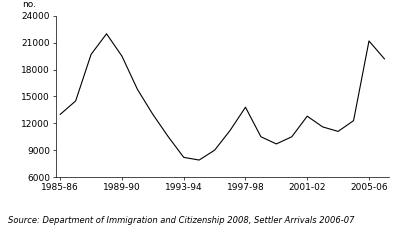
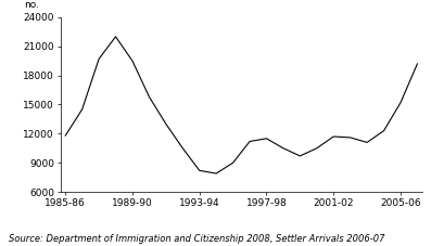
1985-86: 13000 -> 11800
1997-98: 13800 -> 11500
2001-02: 12800 -> 11700
2005-06: 21200 -> 15200
